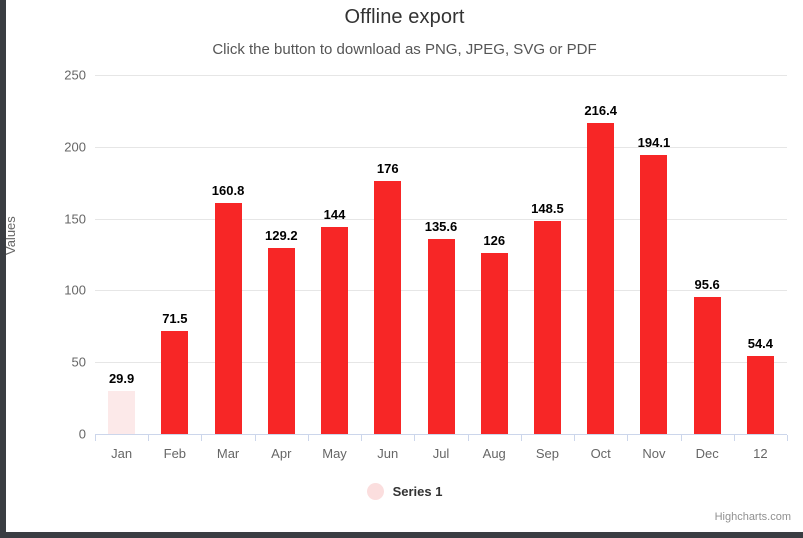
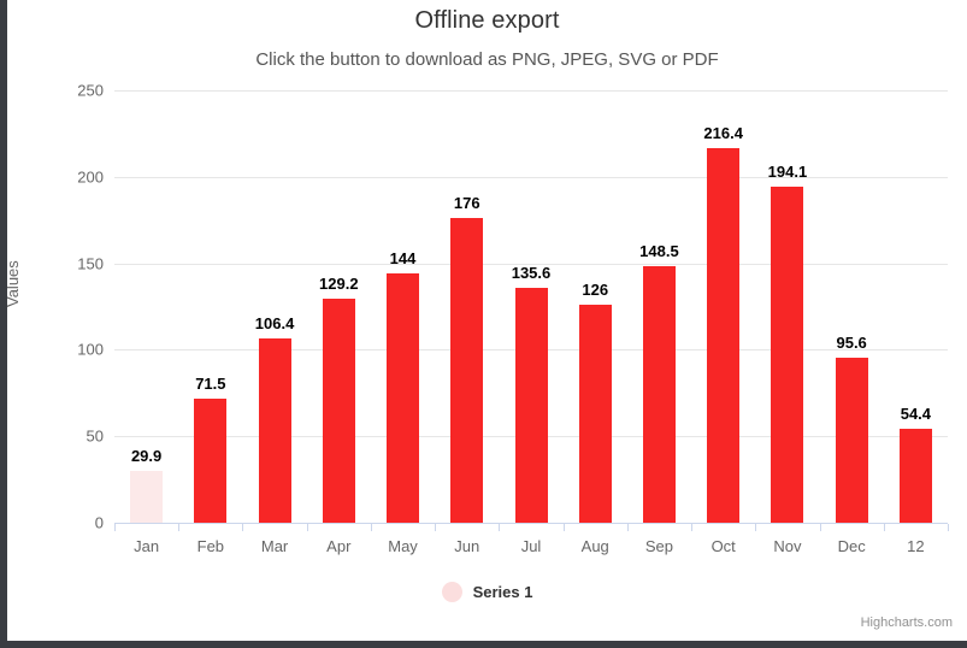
Mar: 160.8 -> 106.4
